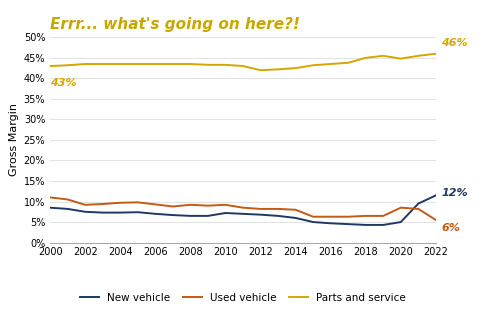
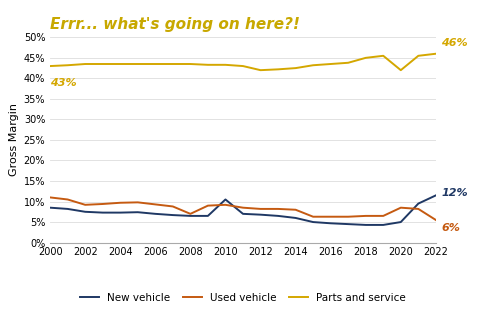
Used vehicle/2008: 9.2% -> 7.0%
New vehicle/2010: 7.2% -> 10.5%
Parts and service/2020: 44.8% -> 42.0%
